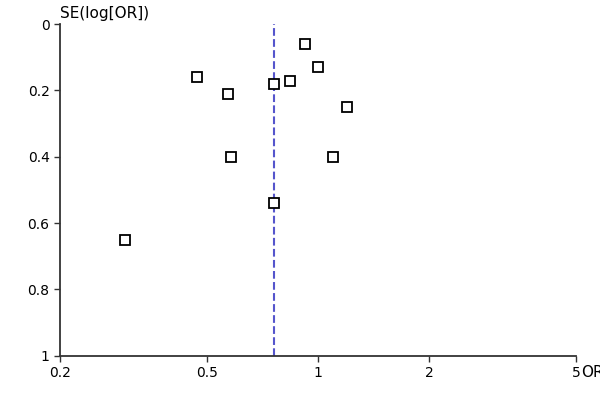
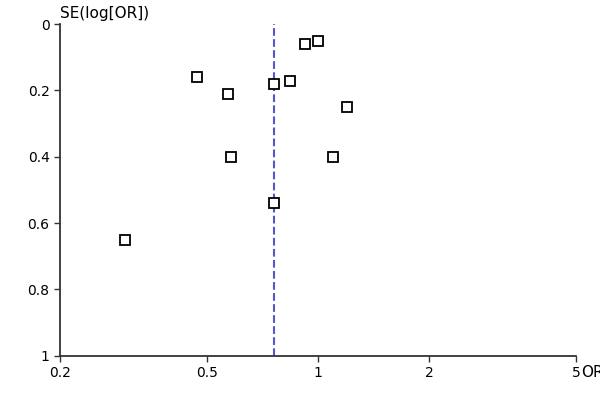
1: 0.13 -> 0.05
